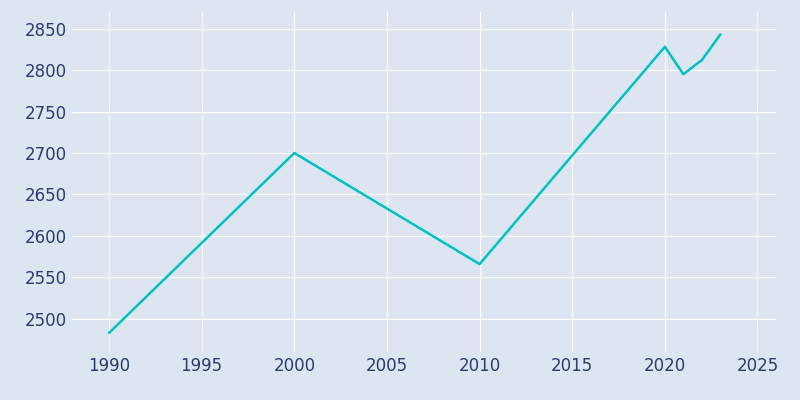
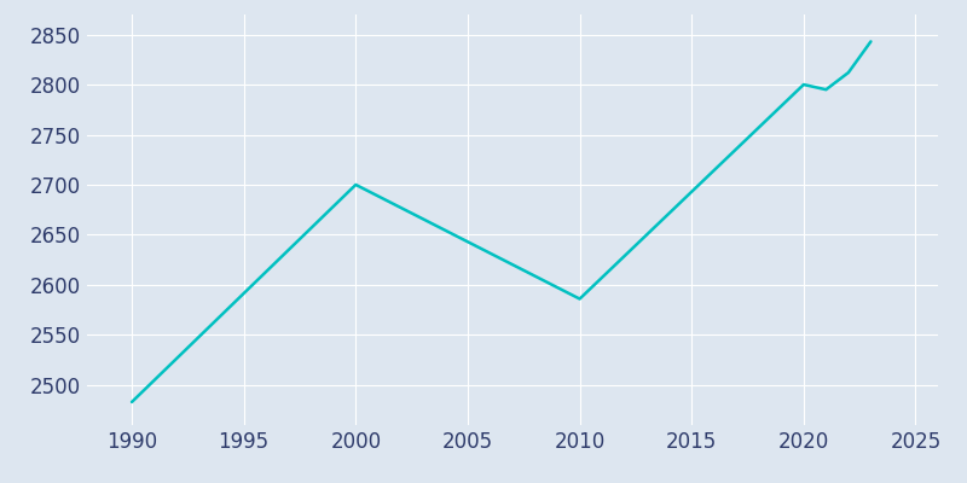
2010: 2566 -> 2586
2020: 2828 -> 2800
